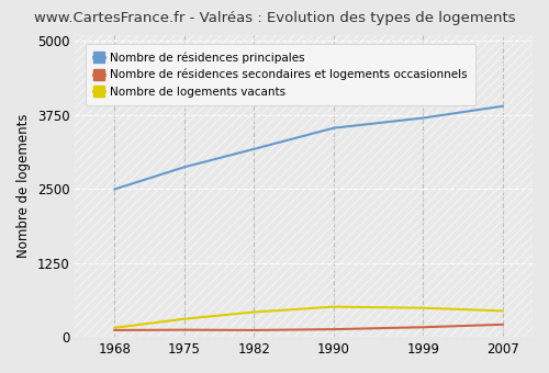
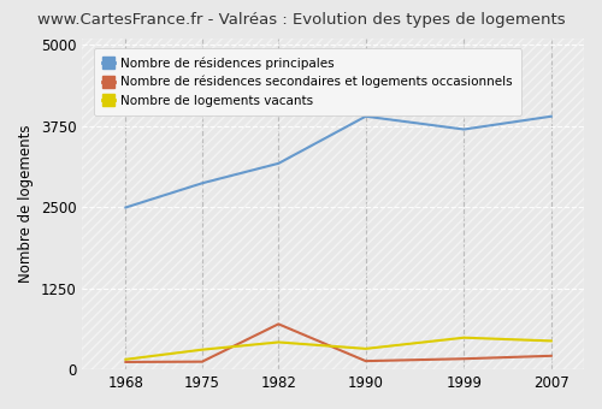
Nombre de résidences secondaires et logements occasionnels/1982: 120 -> 700
Nombre de résidences principales/1990: 3530 -> 3900
Nombre de logements vacants/1990: 510 -> 320
